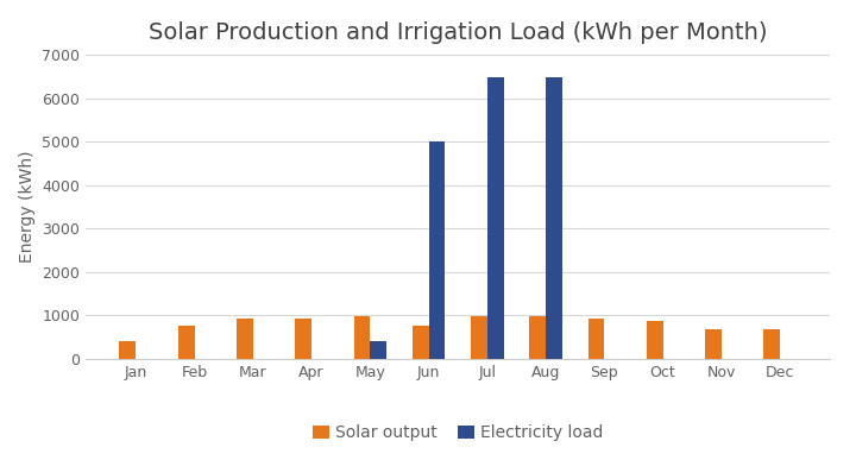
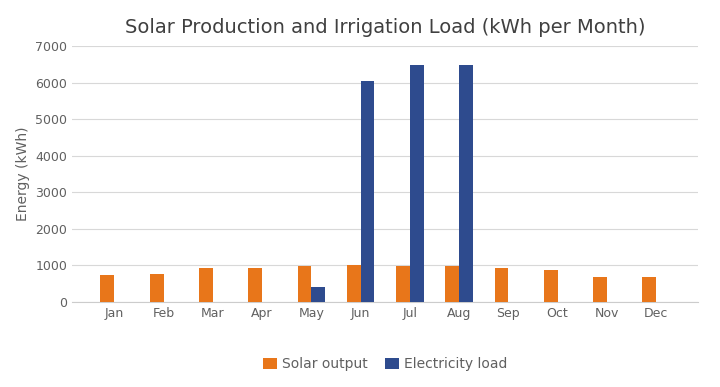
Solar output/Jan: 400 -> 730
Solar output/Jun: 750 -> 1020
Electricity load/Jun: 5000 -> 6060
